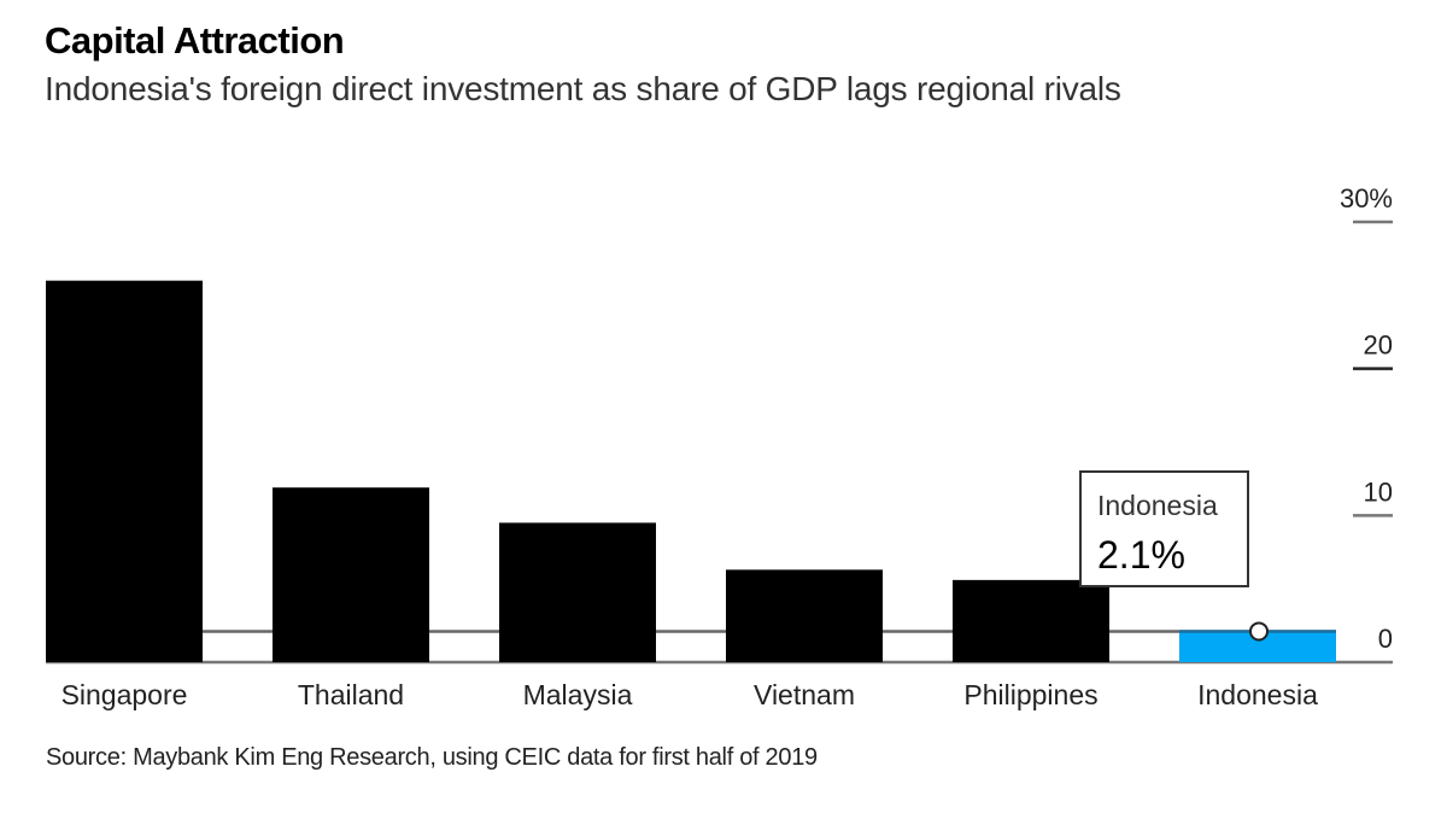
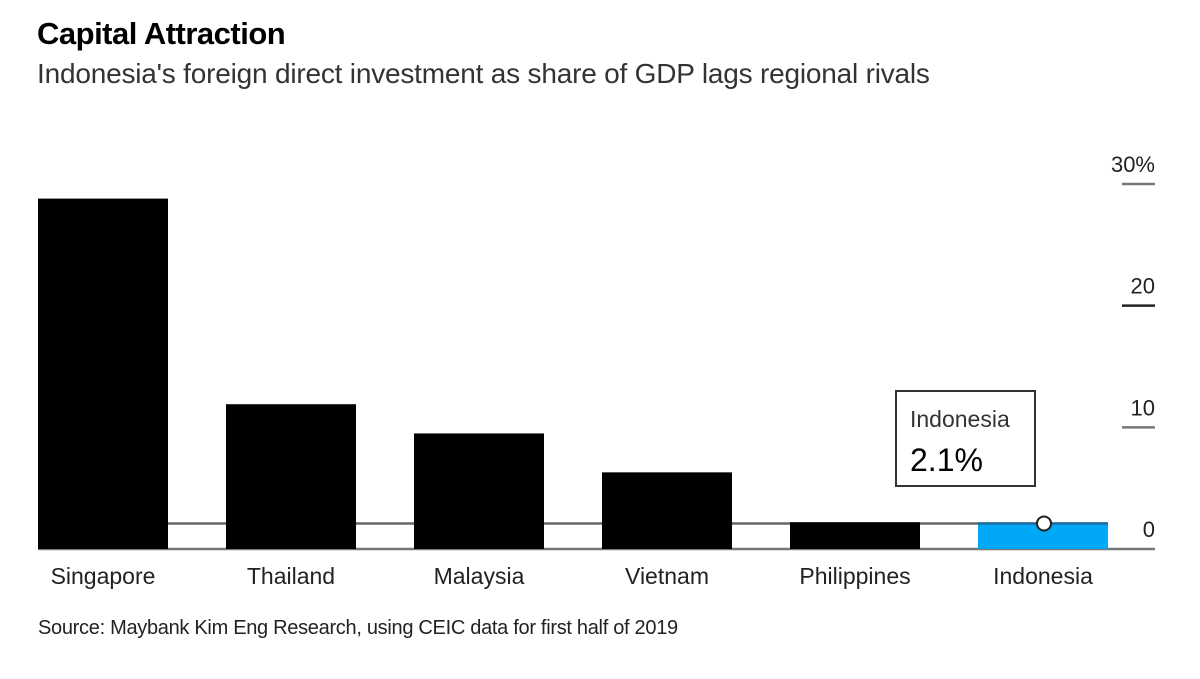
Singapore: 26.0% -> 28.8%
Philippines: 5.6% -> 2.2%
